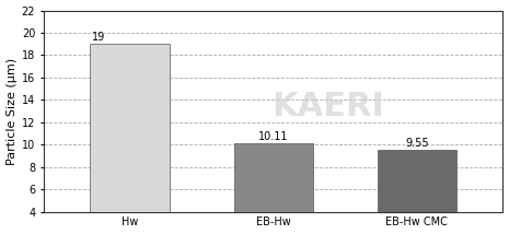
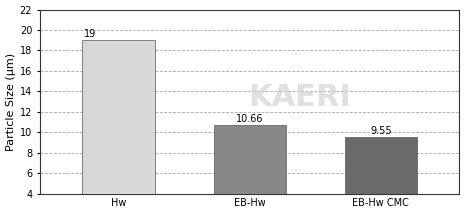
EB-Hw: 10.11 -> 10.66
